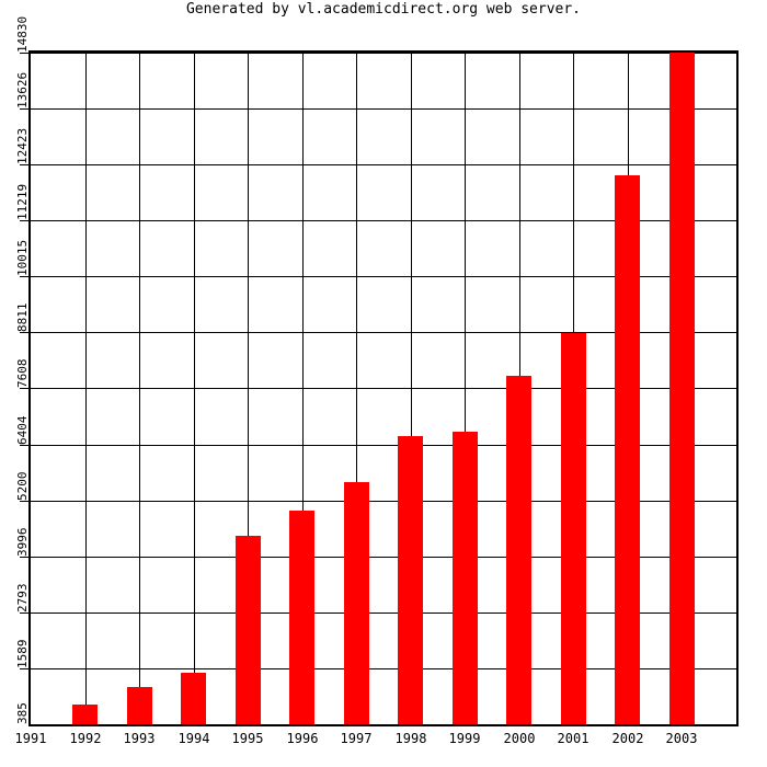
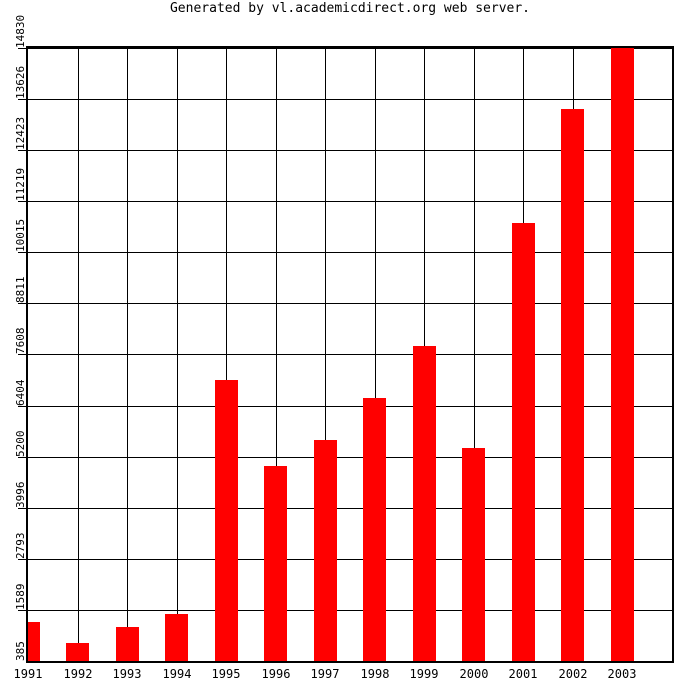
1991: 400 -> 1300
1995: 4400 -> 7000
1999: 6700 -> 7800
2000: 7900 -> 5400
2001: 8800 -> 10700
2002: 12200 -> 13400
